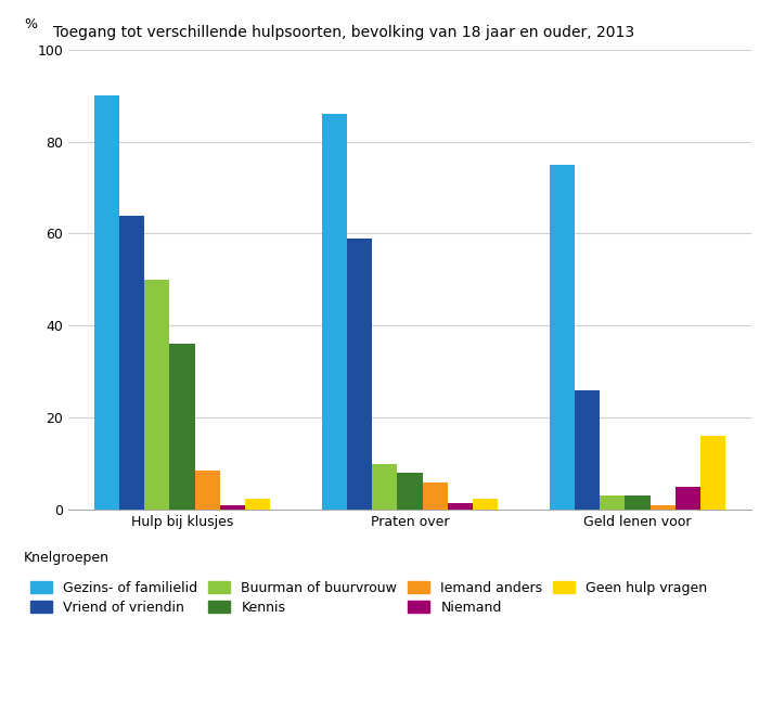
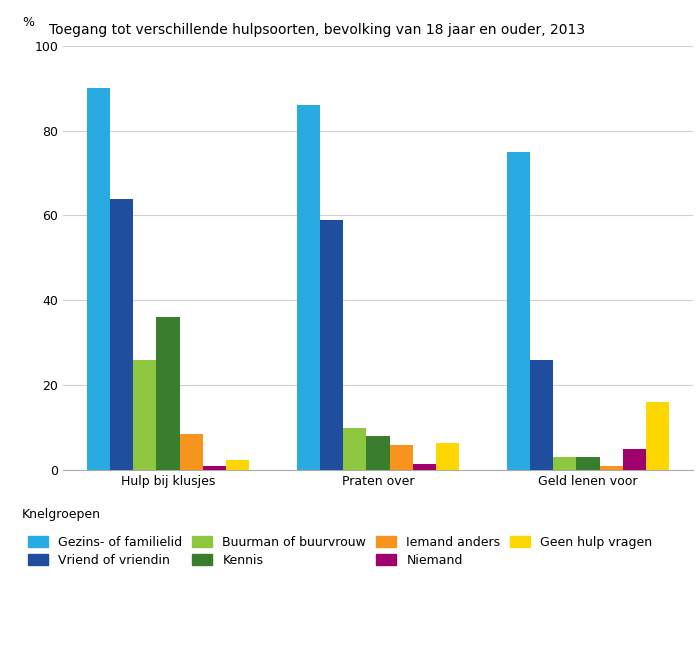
Buurman of buurvrouw/Hulp bij klusjes: 50 -> 26
Geen hulp vragen/Praten over: 2.5 -> 6.5
